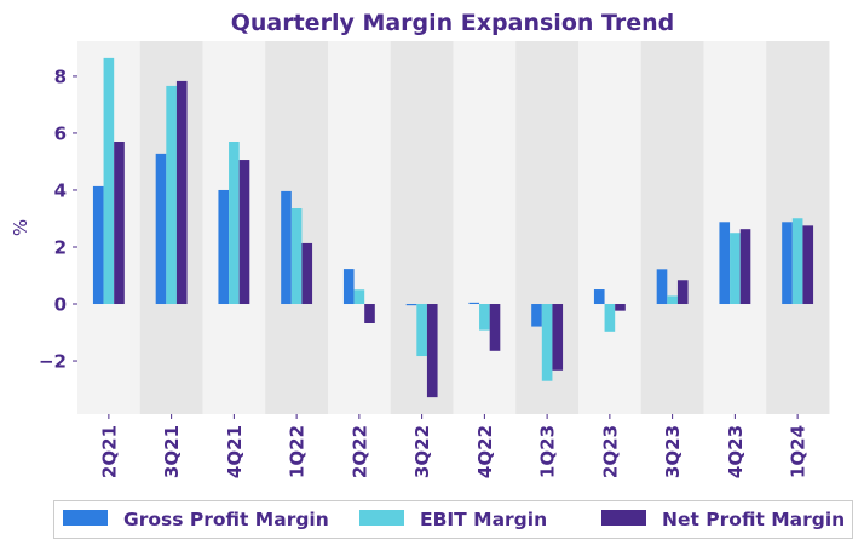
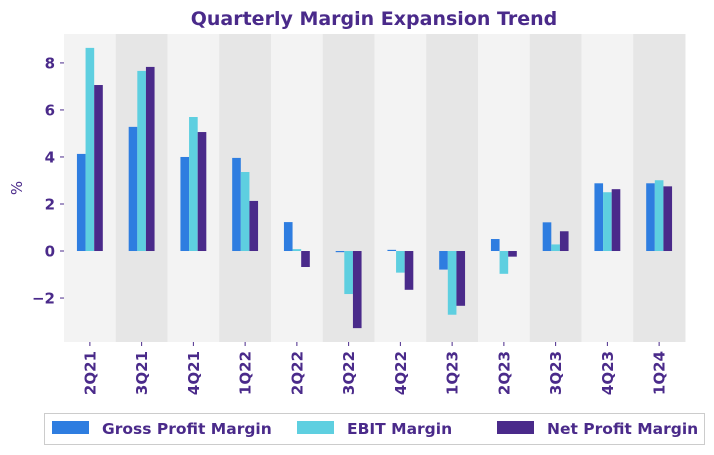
Net Profit Margin/2Q21: 5.7 -> 7.1
EBIT Margin/2Q22: 0.5 -> 0.1
